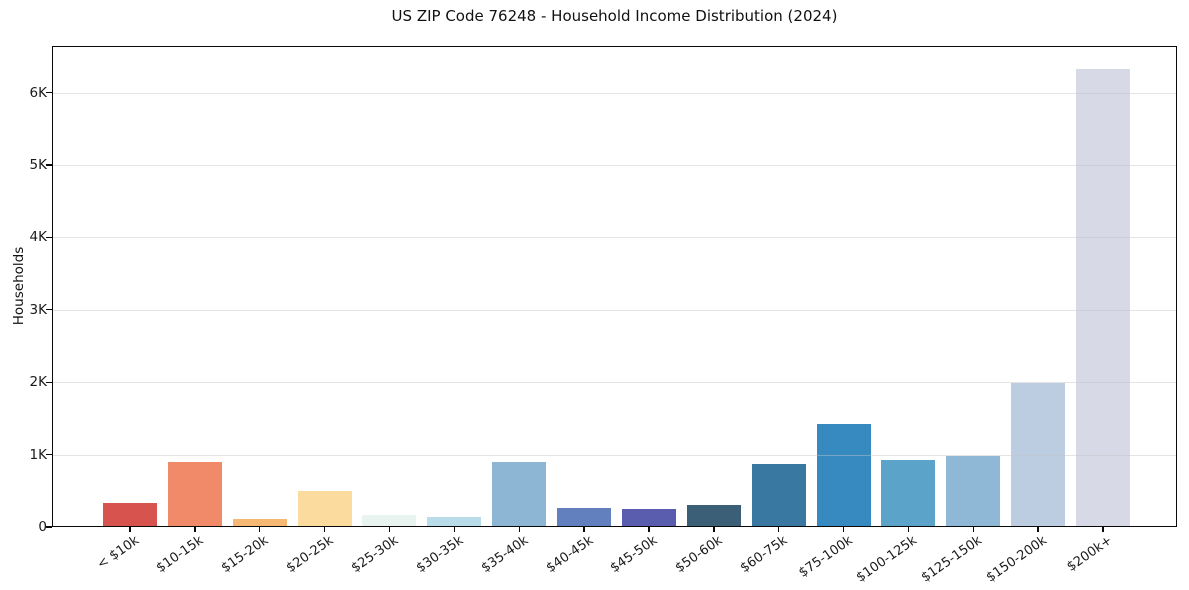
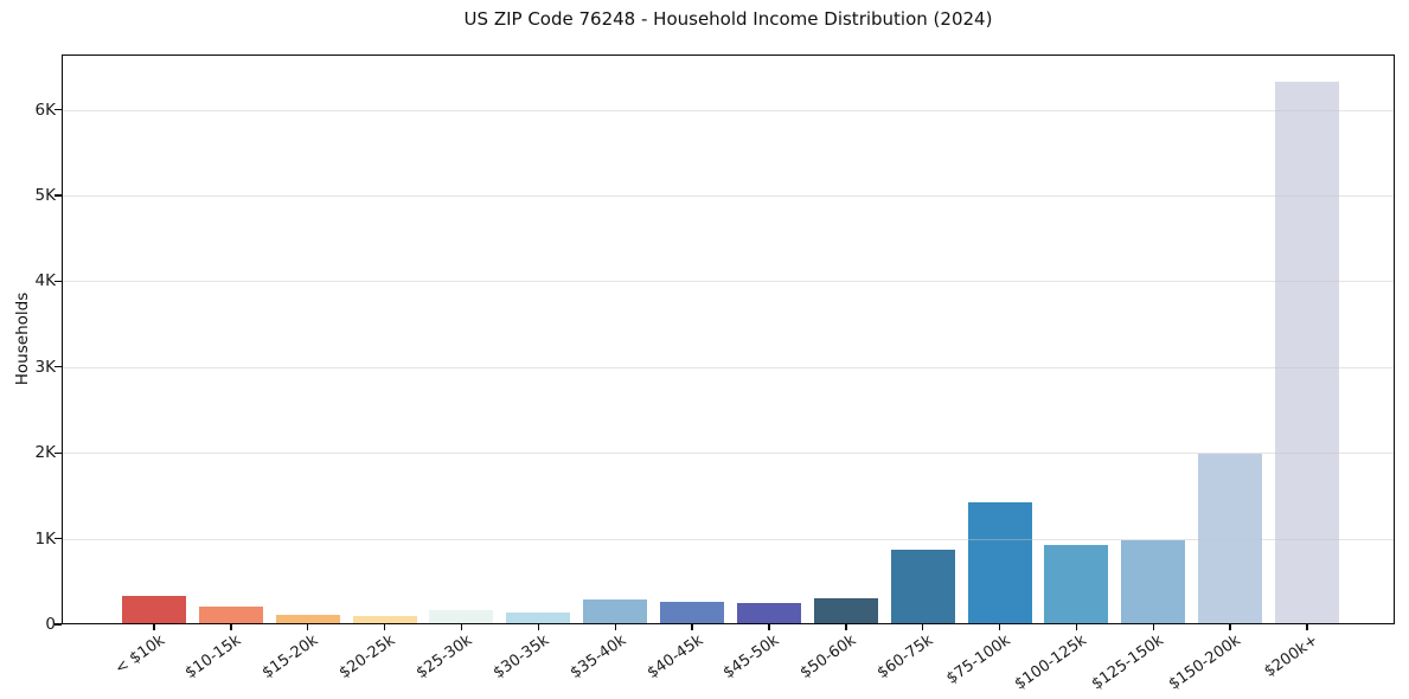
$10-15k: 0.9K -> 0.2K
$20-25k: 0.5K -> 0.1K
$35-40k: 0.9K -> 0.3K
